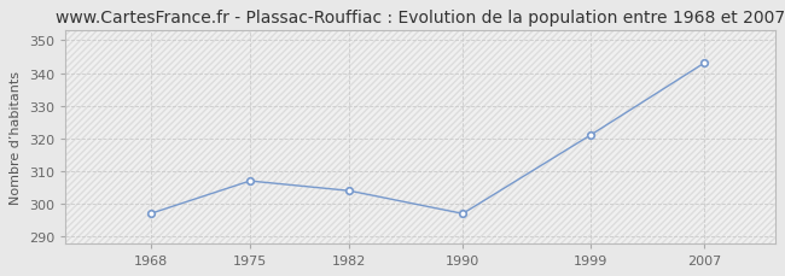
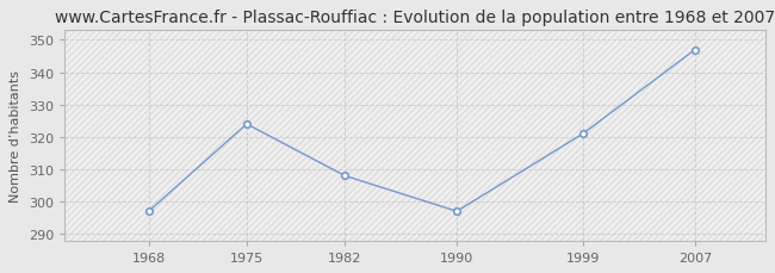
1975: 307 -> 324
1982: 304 -> 308
2007: 343 -> 347
